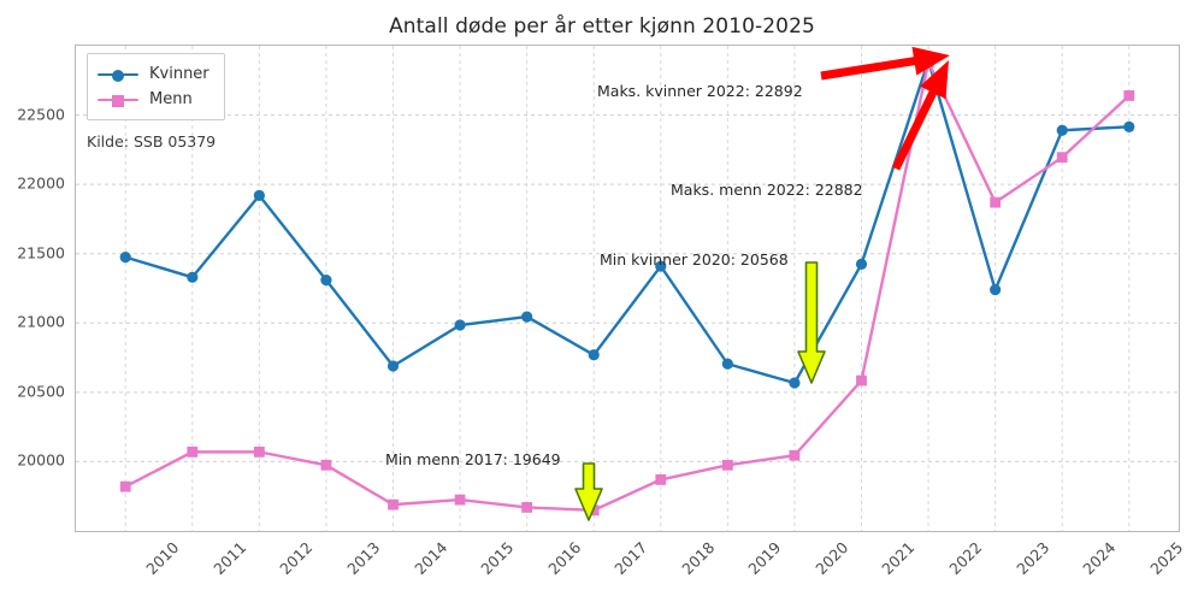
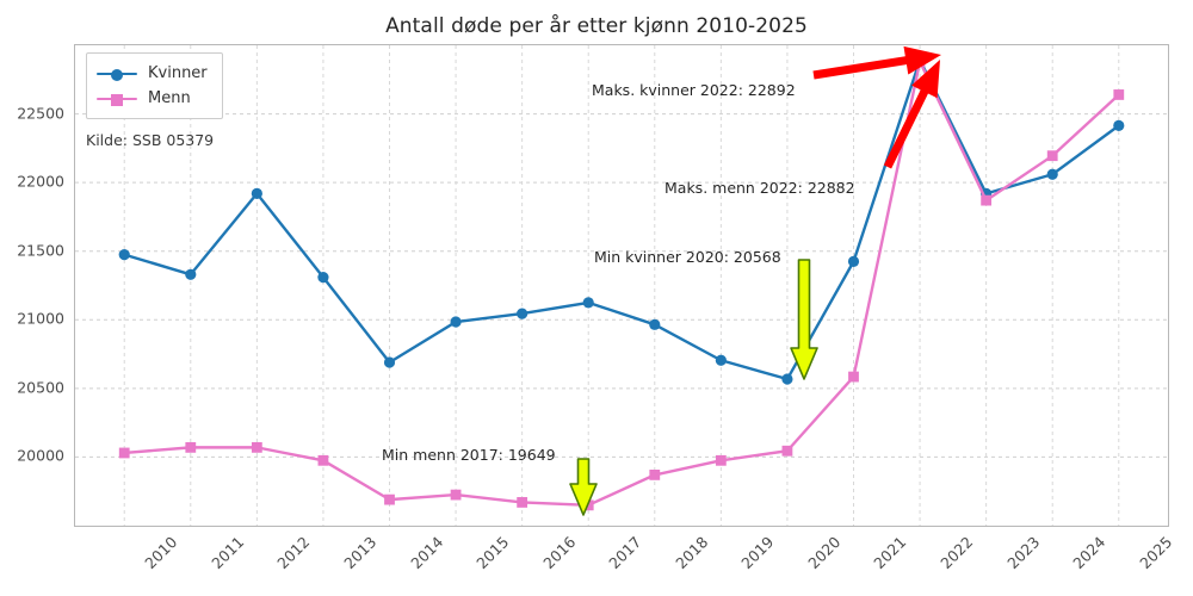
Menn/2010: 19820 -> 20030
Kvinner/2017: 20770 -> 21120
Kvinner/2018: 21410 -> 20960
Kvinner/2023: 21240 -> 21920
Kvinner/2024: 22390 -> 22060
